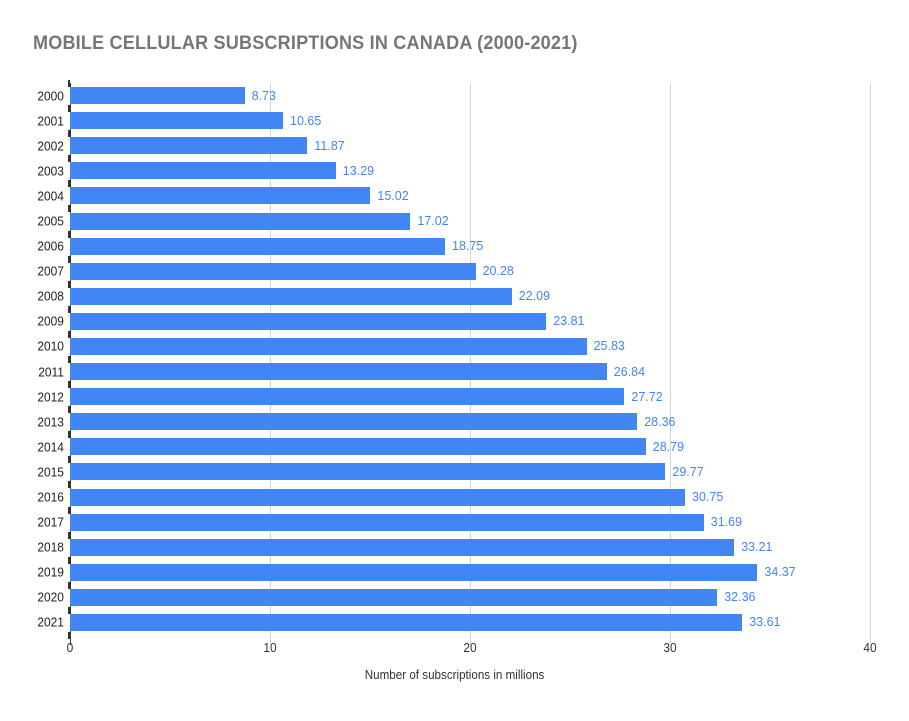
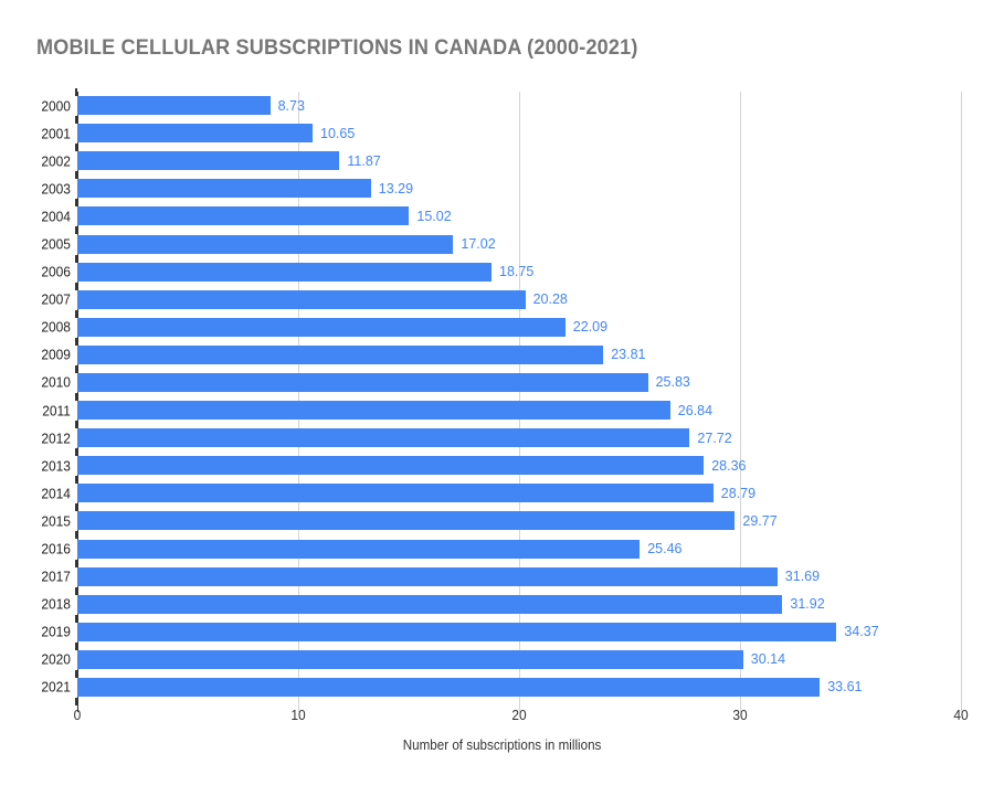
2016: 30.75 -> 25.46
2018: 33.21 -> 31.92
2020: 32.36 -> 30.14
